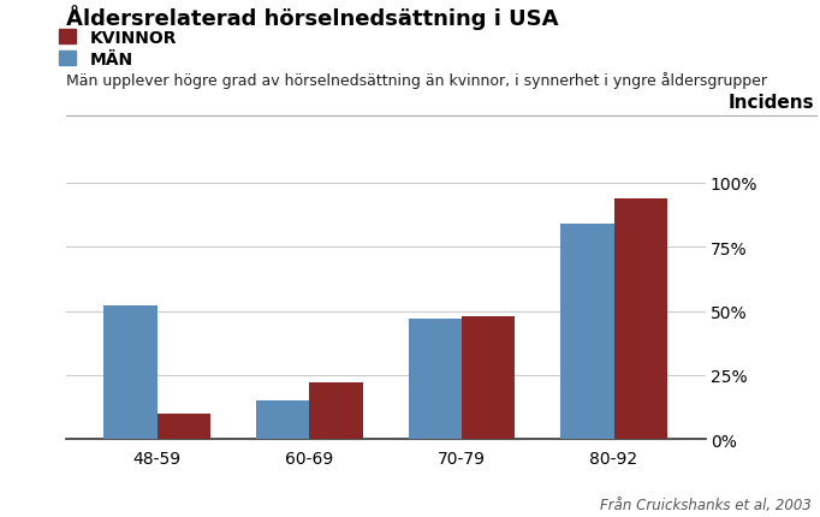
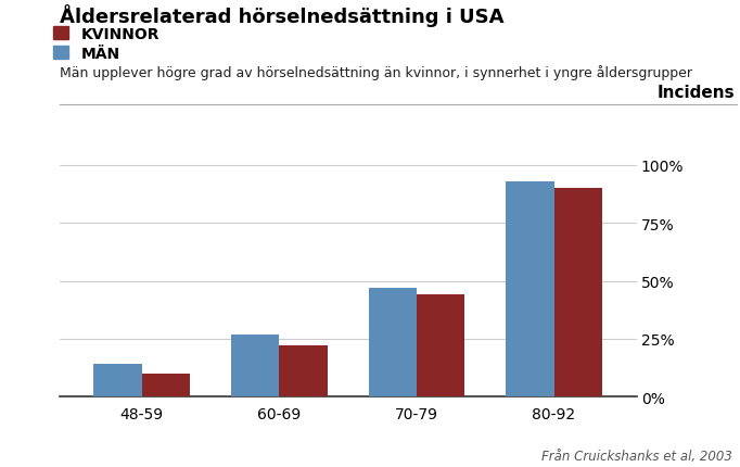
MÄN/48-59: 52% -> 14%
MÄN/60-69: 15% -> 27%
KVINNOR/70-79: 48% -> 44%
MÄN/80-92: 84% -> 93%
KVINNOR/80-92: 94% -> 90%
